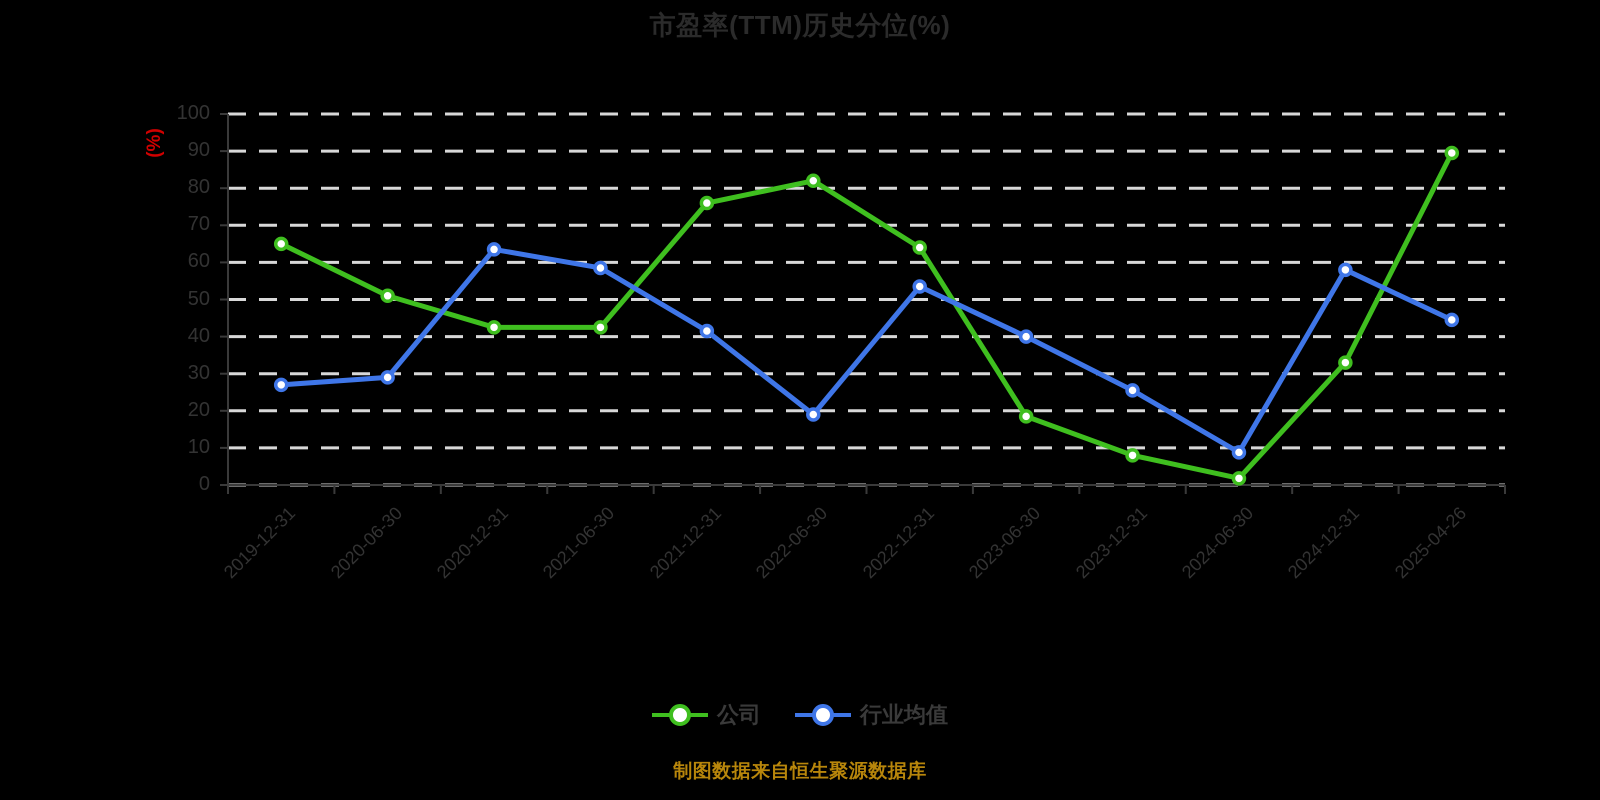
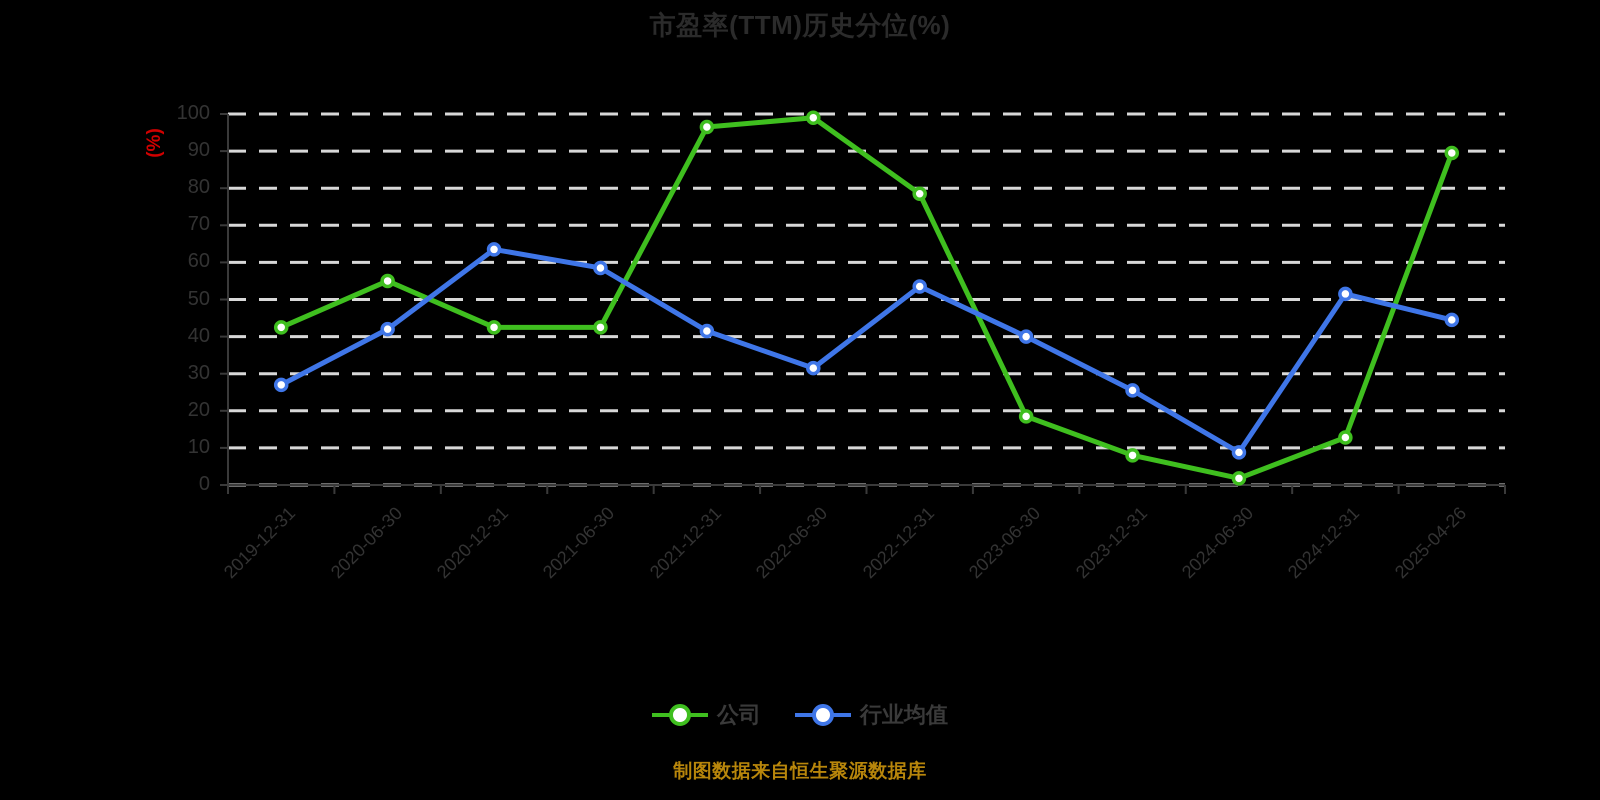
公司/2019-12-31: 65 -> 42
公司/2020-06-30: 51 -> 55
行业均值/2020-06-30: 29 -> 42
公司/2021-12-31: 76 -> 96
公司/2022-06-30: 82 -> 99
行业均值/2022-06-30: 19 -> 32
公司/2022-12-31: 64 -> 78
公司/2024-12-31: 33 -> 13
行业均值/2024-12-31: 58 -> 52
